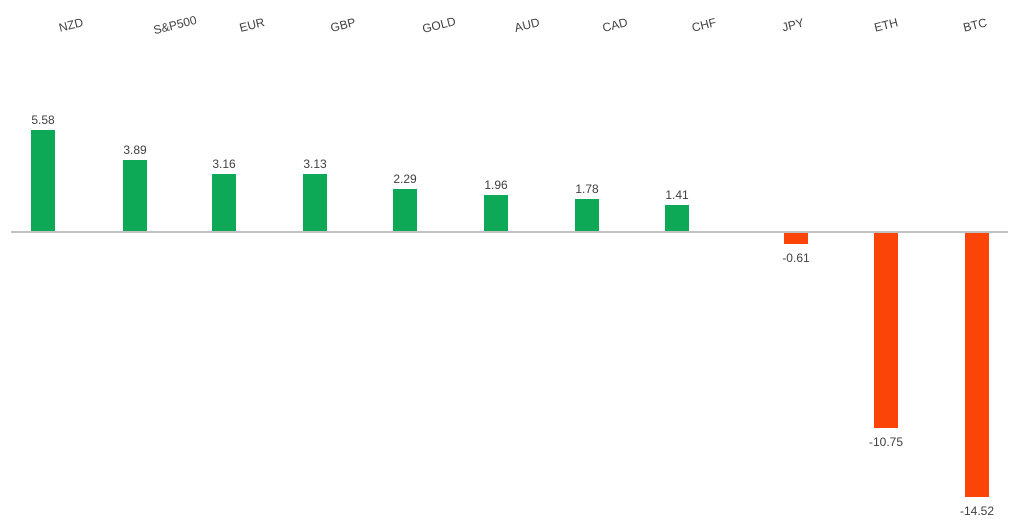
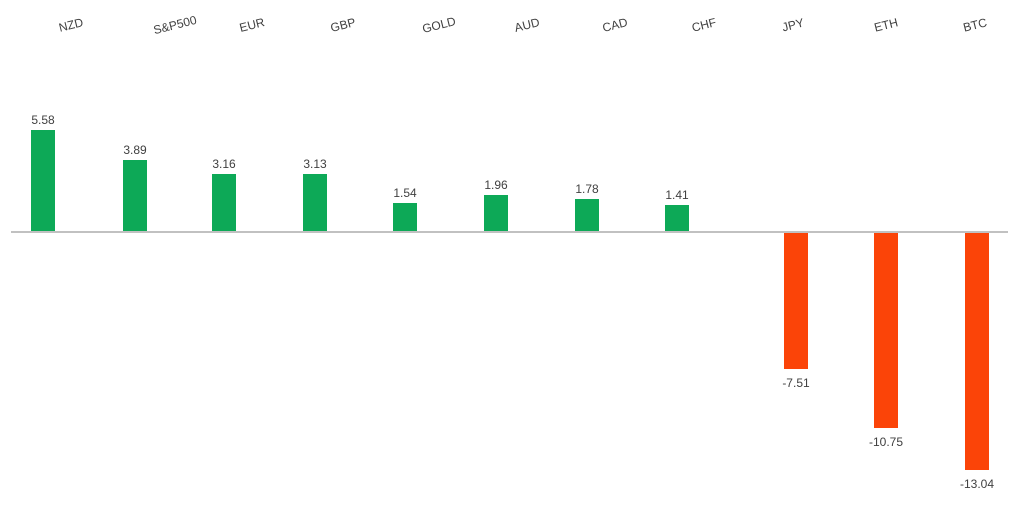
GOLD: 2.29 -> 1.54
JPY: -0.61 -> -7.51
BTC: -14.52 -> -13.04
